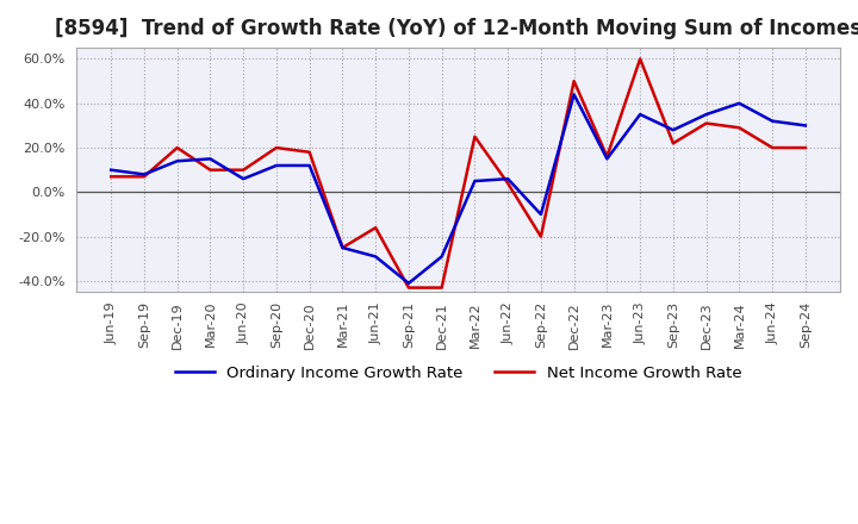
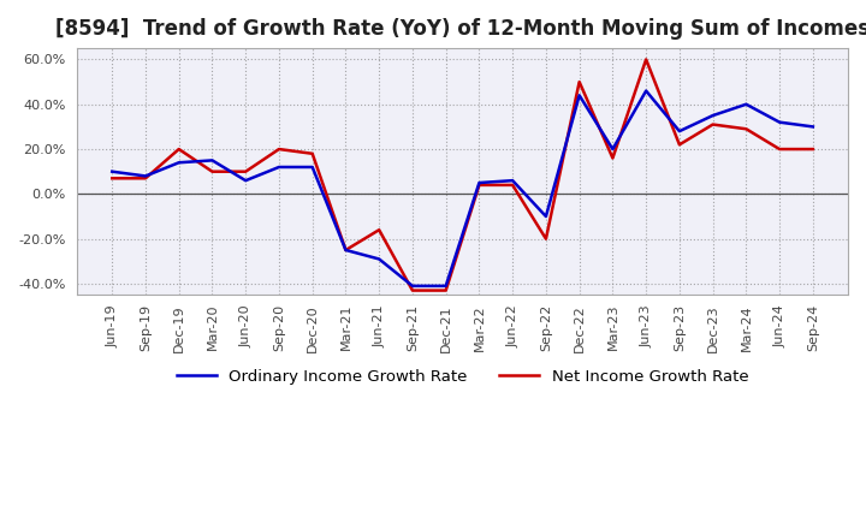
Ordinary Income Growth Rate/Dec-21: -29% -> -41%
Net Income Growth Rate/Mar-22: 25% -> 4%
Ordinary Income Growth Rate/Mar-23: 15% -> 20%
Ordinary Income Growth Rate/Jun-23: 35% -> 46%
